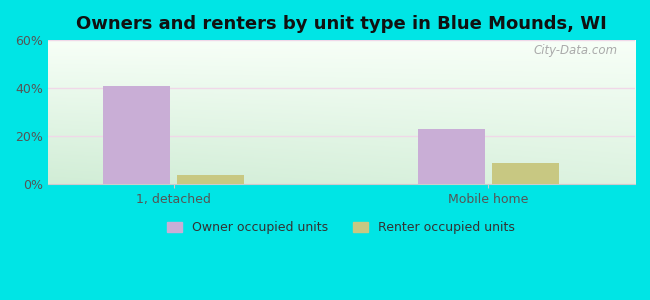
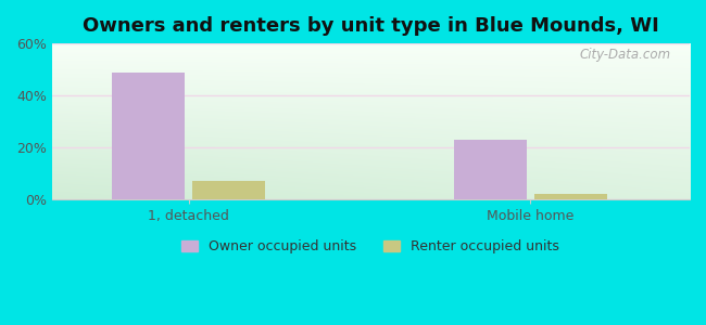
Owner occupied units/1, detached: 41% -> 49%
Renter occupied units/1, detached: 4% -> 7%
Renter occupied units/Mobile home: 9% -> 2%
